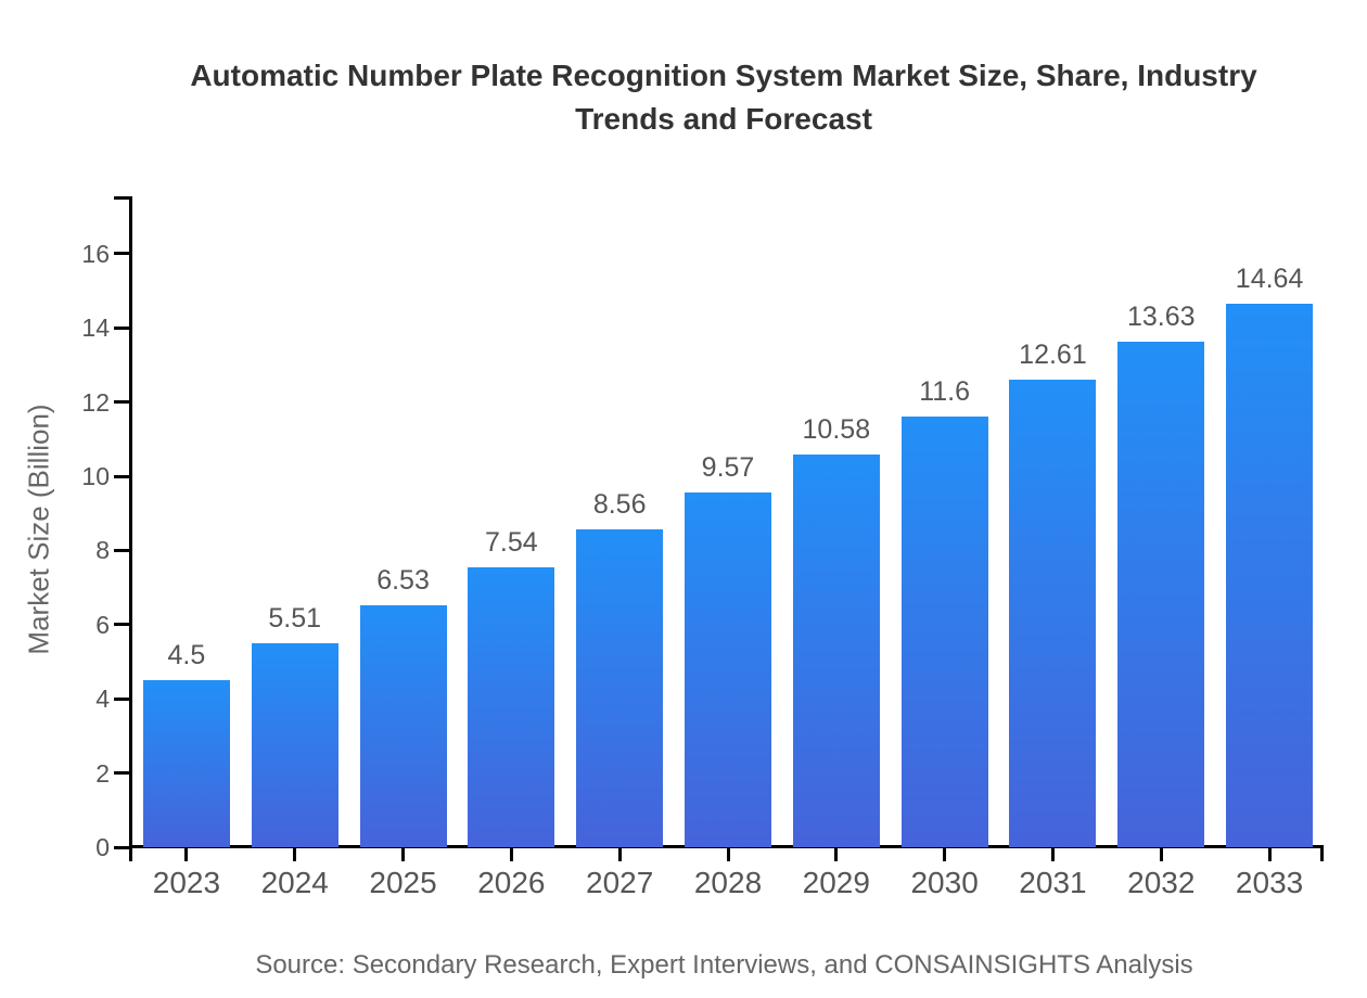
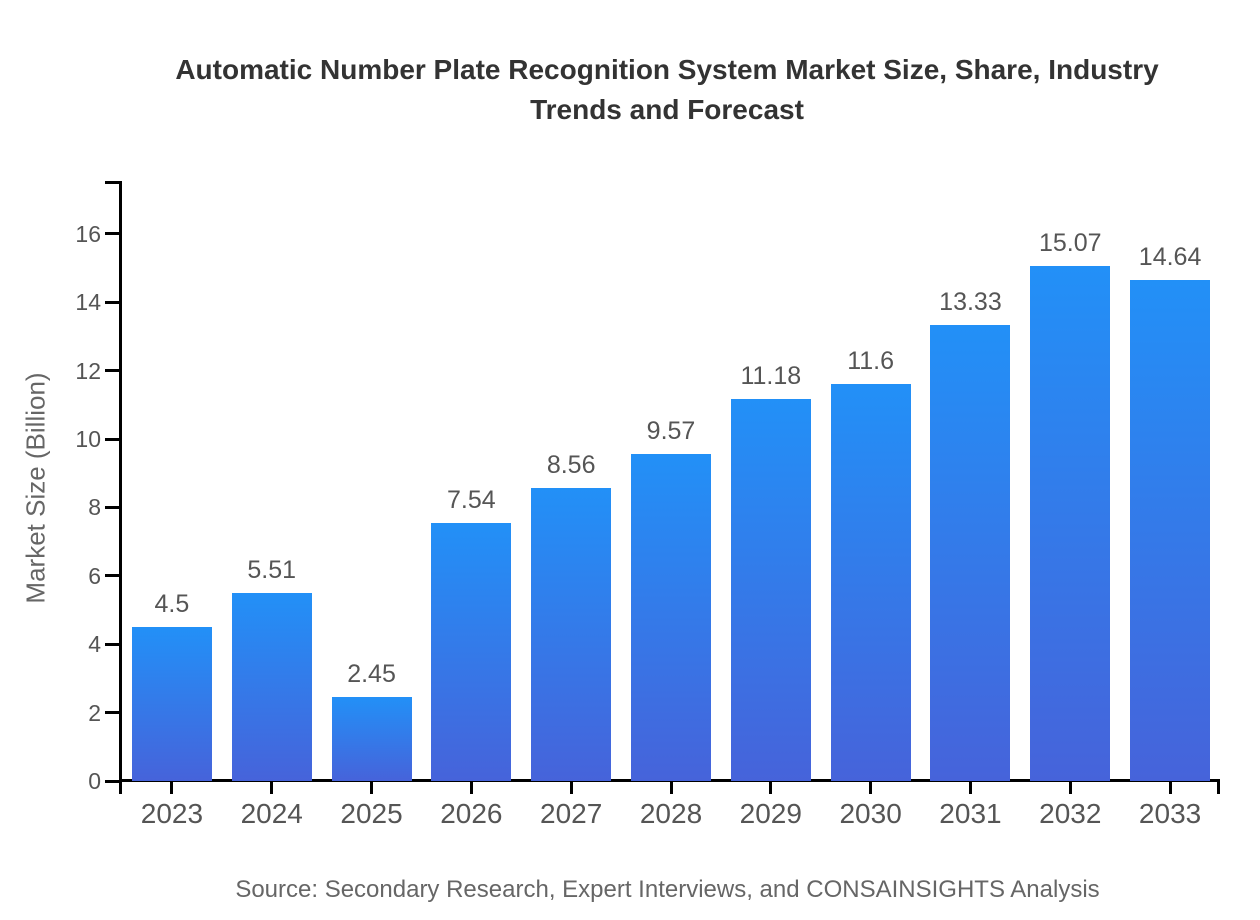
2025: 6.53 -> 2.45
2029: 10.58 -> 11.18
2031: 12.61 -> 13.33
2032: 13.63 -> 15.07
